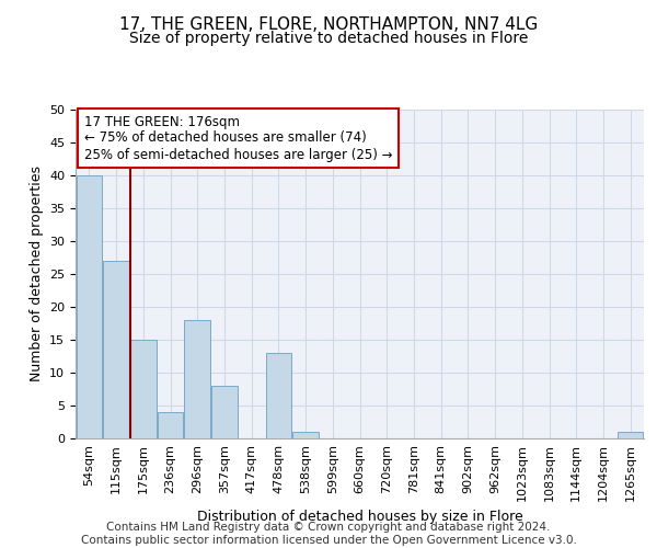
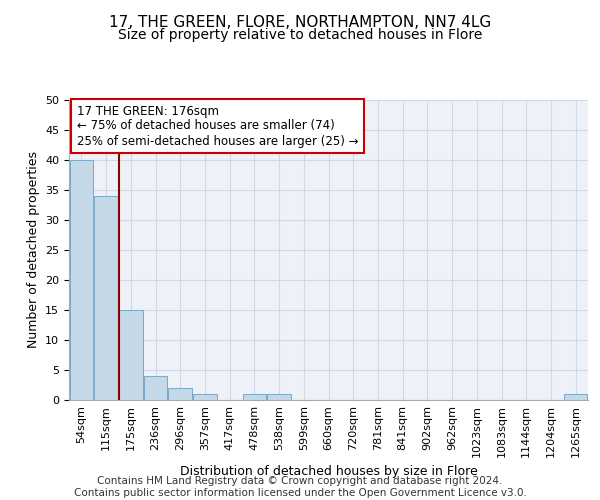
115sqm: 27 -> 34
296sqm: 18 -> 2
357sqm: 8 -> 1
478sqm: 13 -> 1
